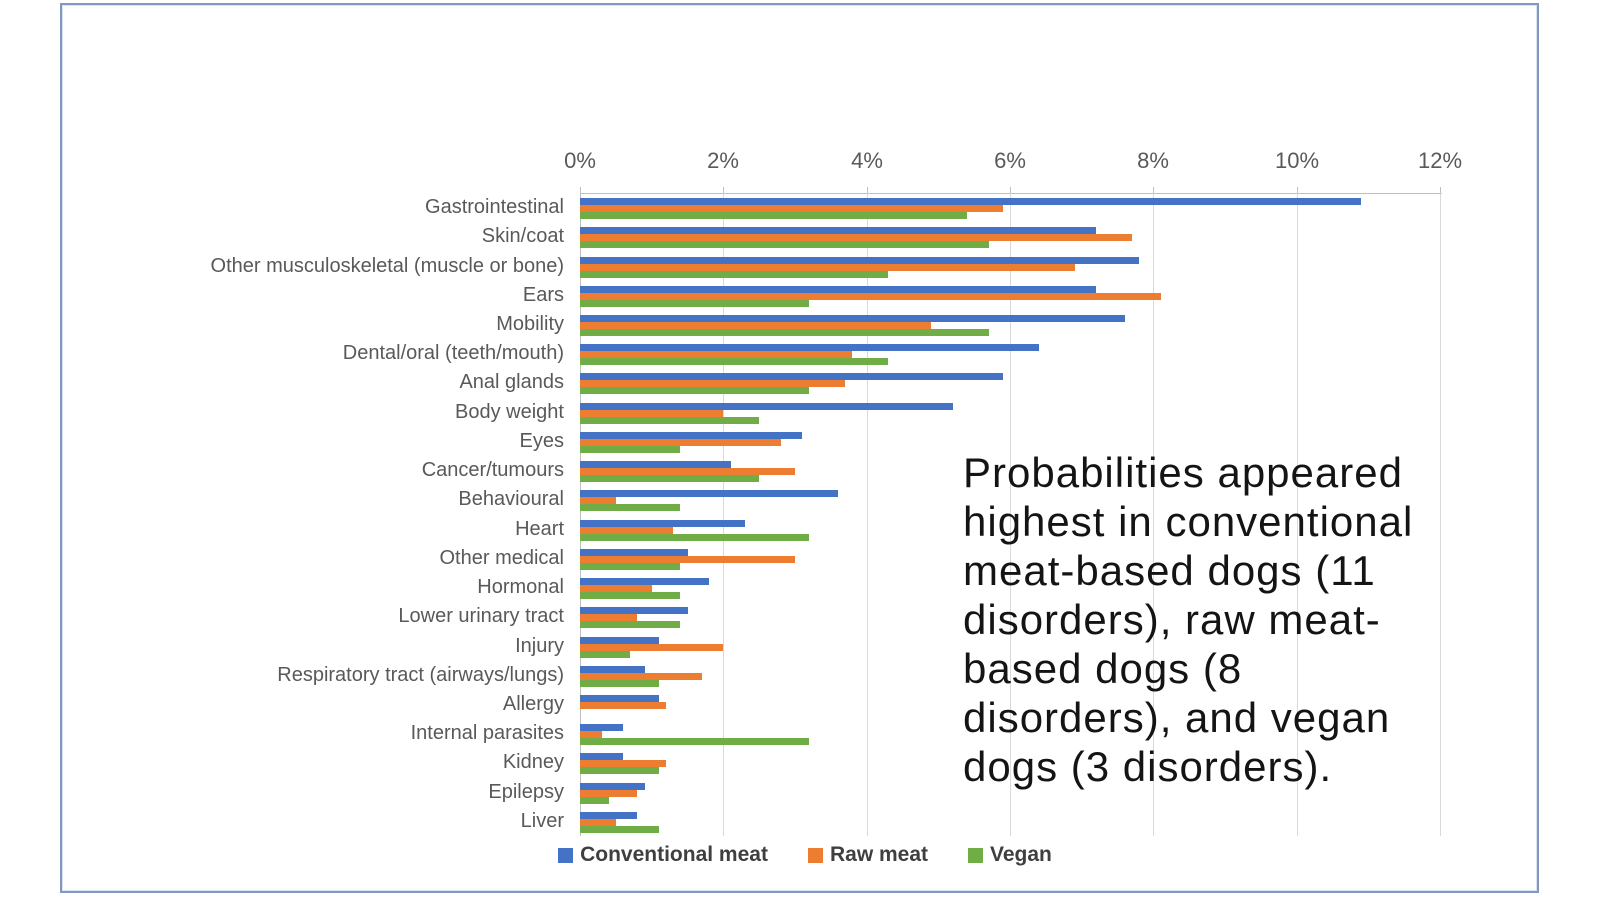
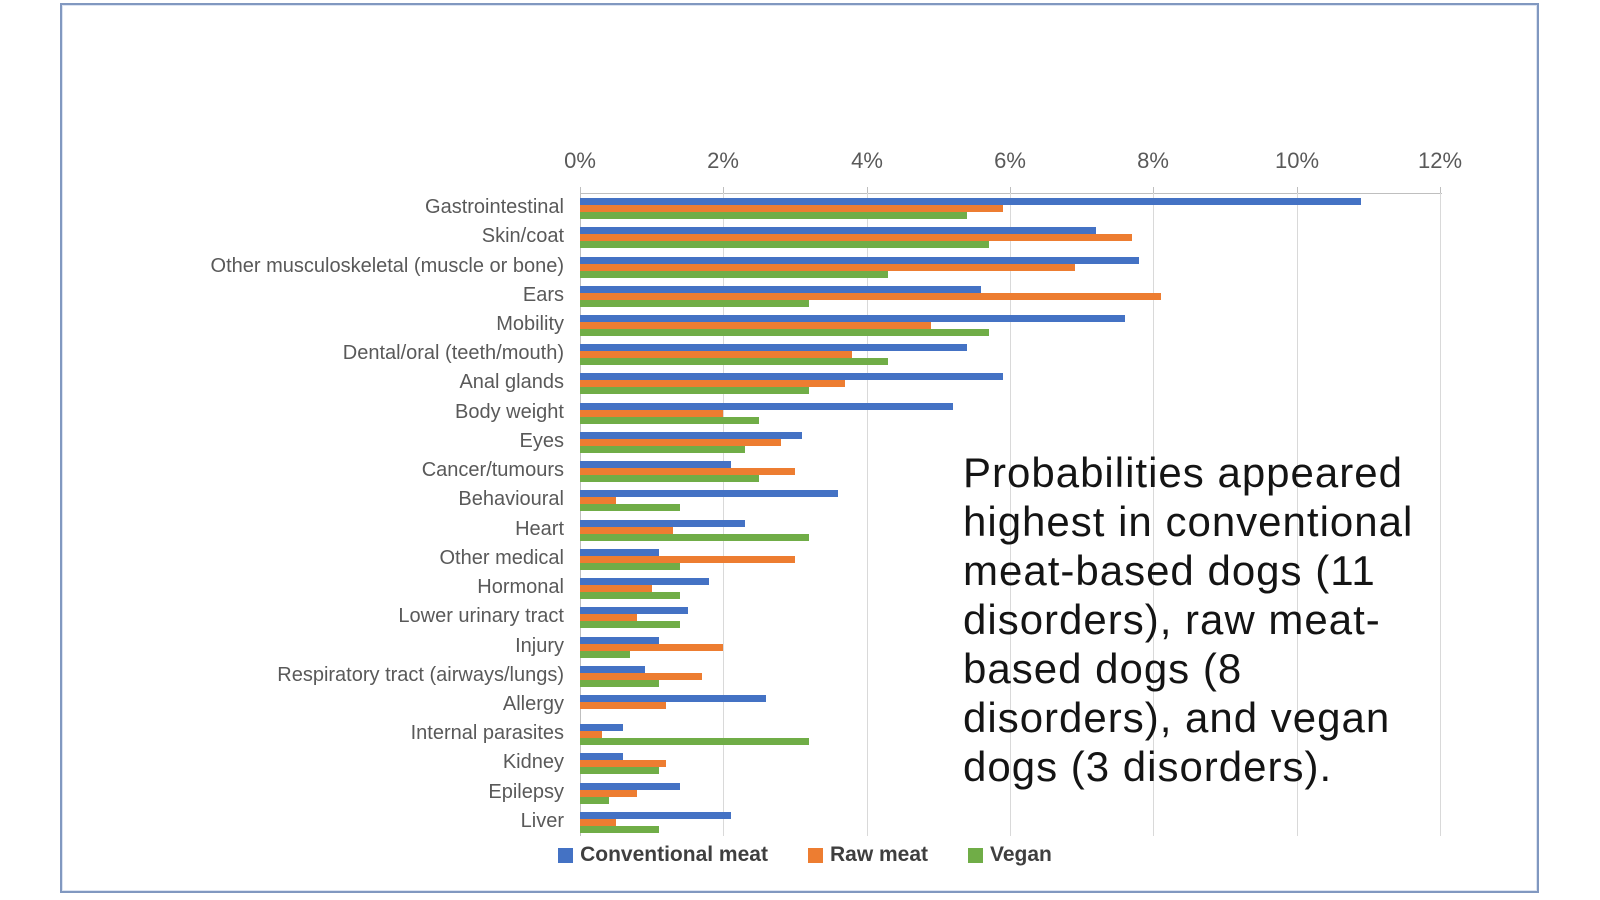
Conventional meat/Ears: 7.2% -> 5.6%
Conventional meat/Dental/oral (teeth/mouth): 6.4% -> 5.4%
Vegan/Eyes: 1.4% -> 2.3%
Conventional meat/Other medical: 1.5% -> 1.1%
Conventional meat/Allergy: 1.1% -> 2.6%
Conventional meat/Epilepsy: 0.9% -> 1.4%
Conventional meat/Liver: 0.8% -> 2.1%
